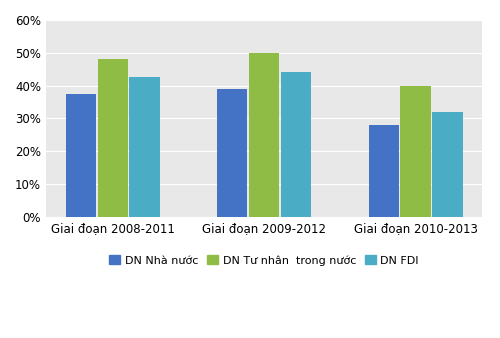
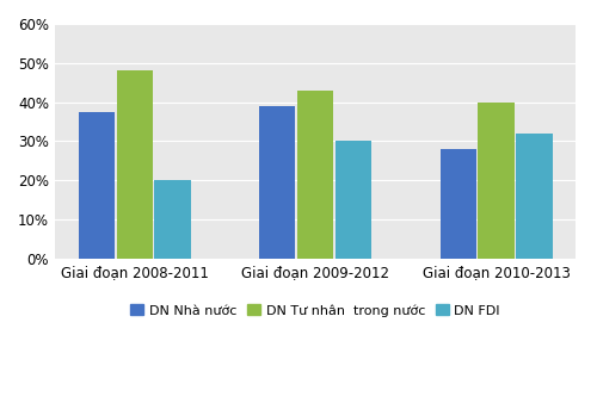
DN FDI/Giai đoạn 2008-2011: 42.5% -> 20.0%
DN Tư nhân trong nước/Giai đoạn 2009-2012: 50% -> 43%
DN FDI/Giai đoạn 2009-2012: 44.0% -> 30.0%
